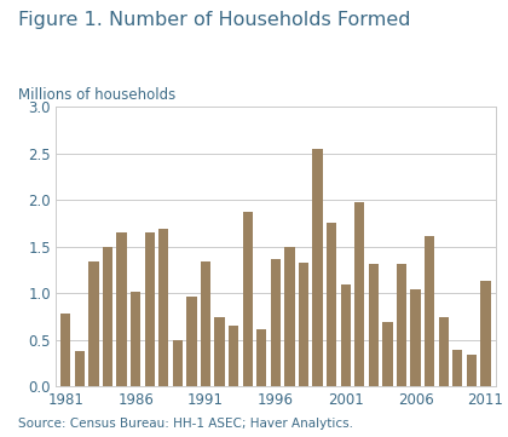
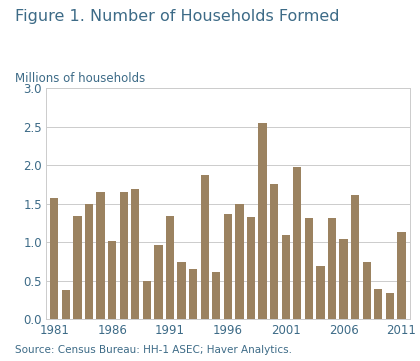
1981: 0.78 -> 1.58
